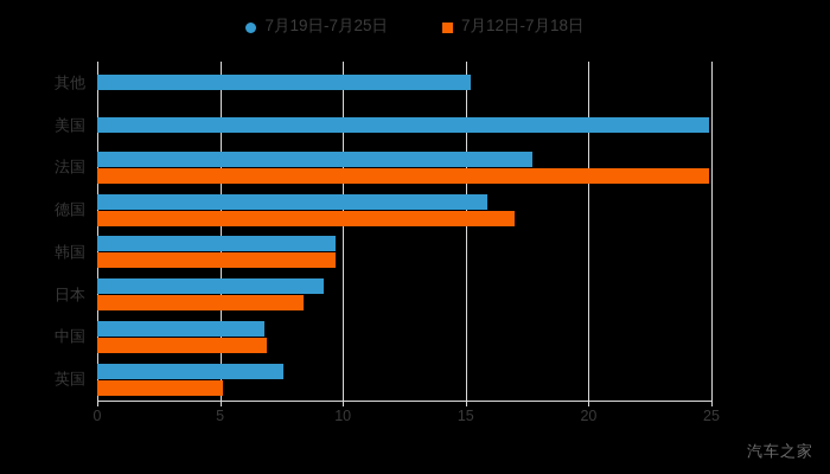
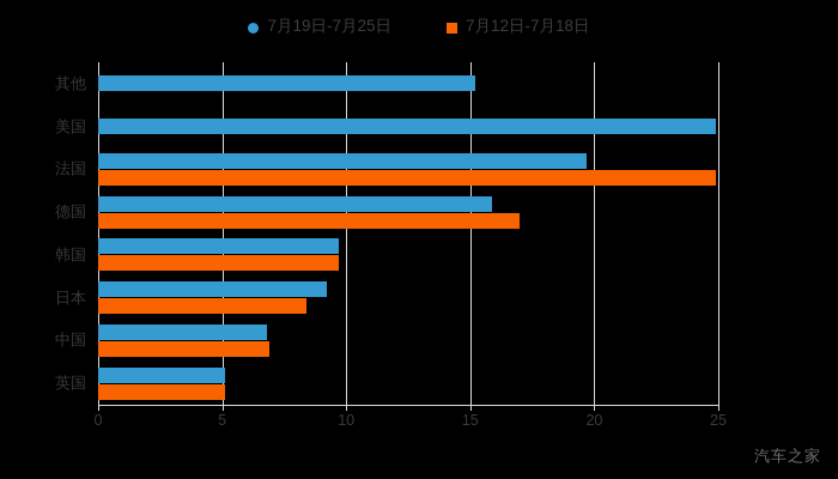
7月19日-7月25日/法国: 17.7 -> 19.7
7月19日-7月25日/英国: 7.6 -> 5.1
